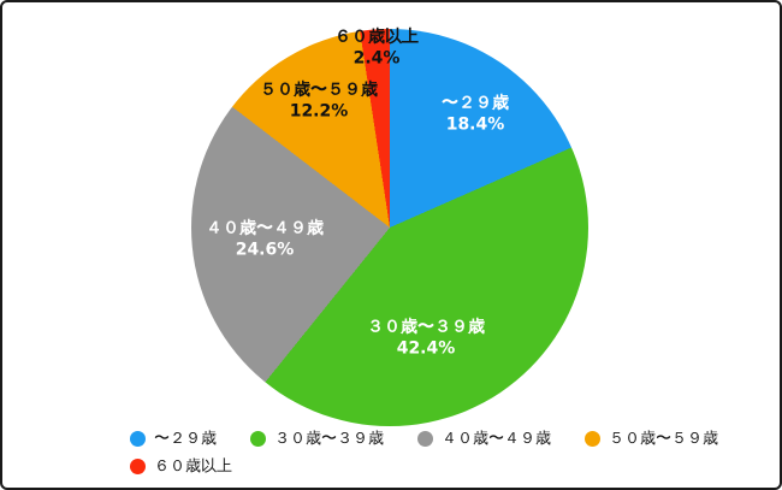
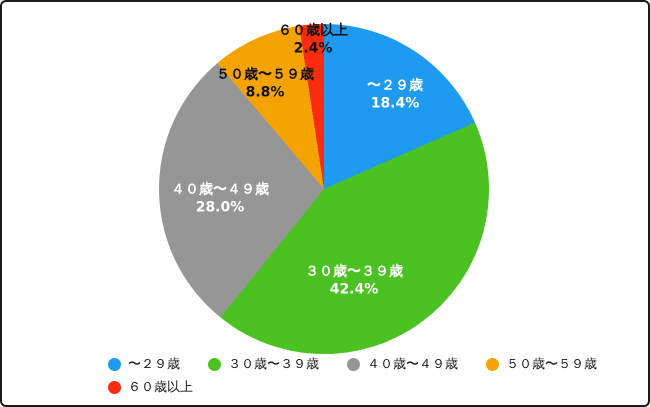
４０歳〜４９歳: 24.6% -> 28.0%
５０歳〜５９歳: 12.2% -> 8.8%
